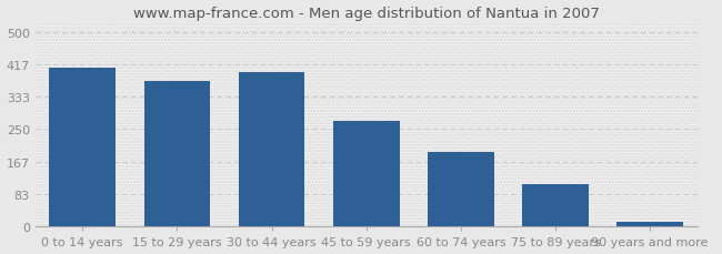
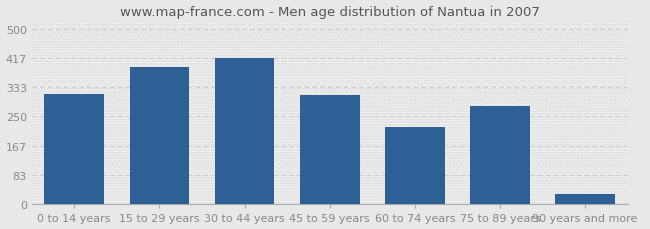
0 to 14 years: 407 -> 315
15 to 29 years: 373 -> 390
30 to 44 years: 395 -> 415
45 to 59 years: 272 -> 310
60 to 74 years: 192 -> 220
75 to 89 years: 108 -> 280
90 years and more: 13 -> 30
